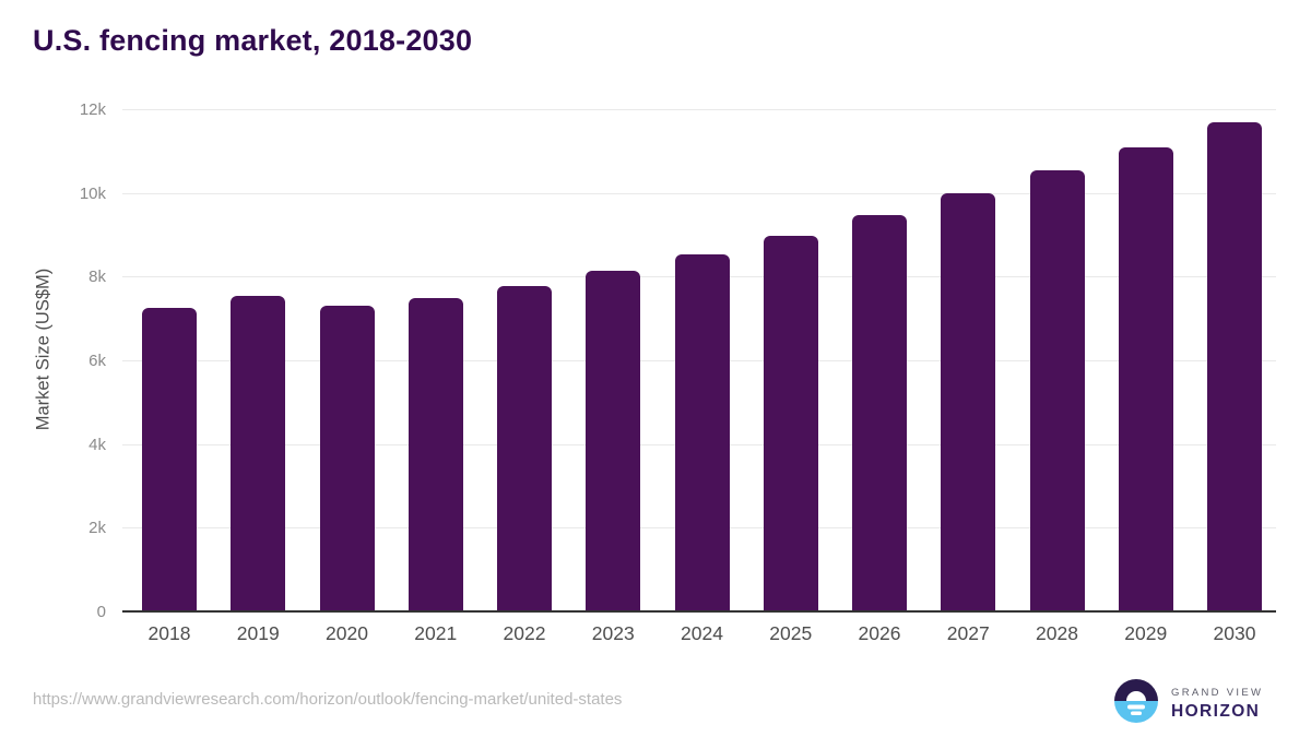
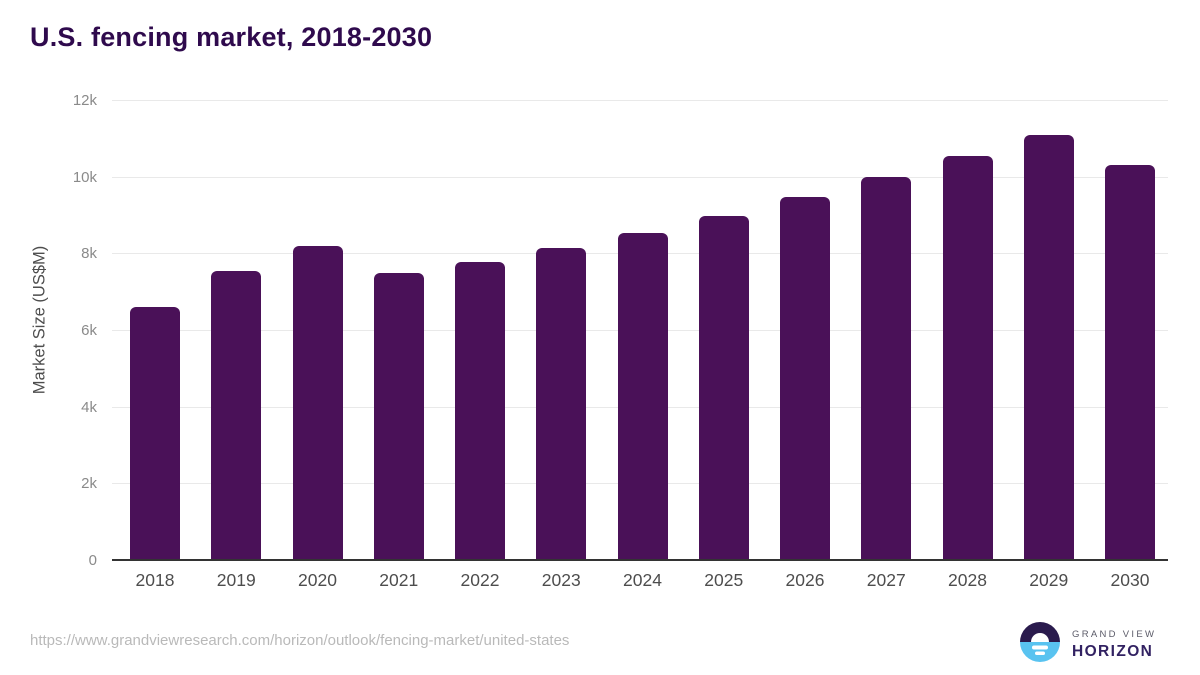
2018: 7.2k -> 6.6k
2020: 7.3k -> 8.2k
2030: 11.7k -> 10.3k
